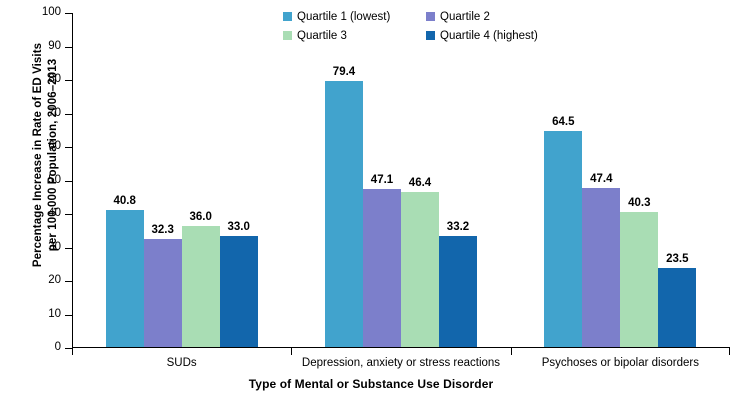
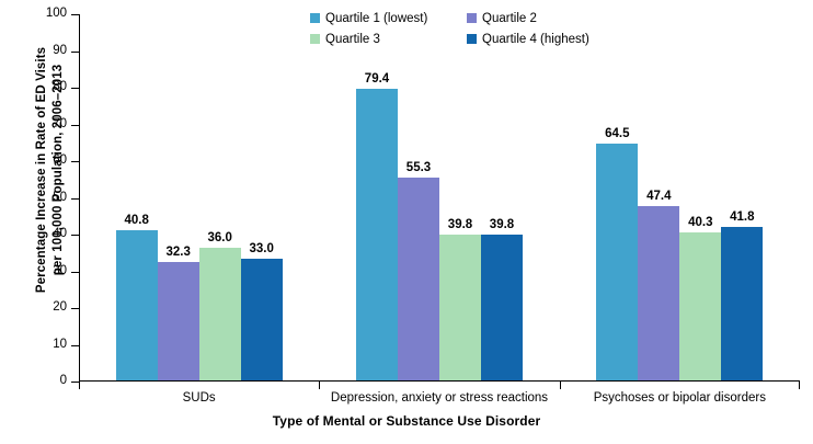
Quartile 2/Depression, anxiety or stress reactions: 47.1 -> 55.3
Quartile 3/Depression, anxiety or stress reactions: 46.4 -> 39.8
Quartile 4 (highest)/Depression, anxiety or stress reactions: 33.2 -> 39.8
Quartile 4 (highest)/Psychoses or bipolar disorders: 23.5 -> 41.8
